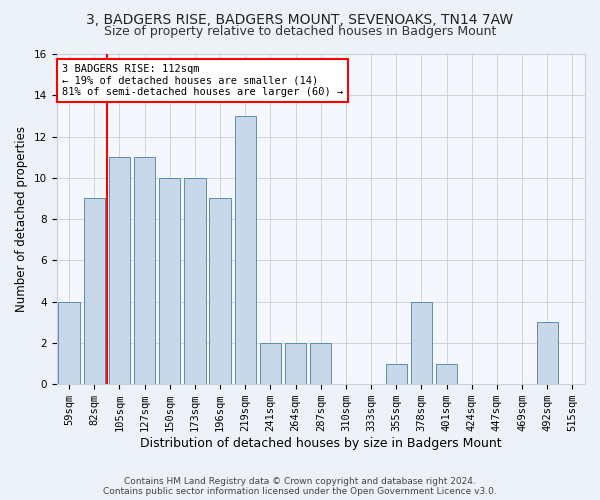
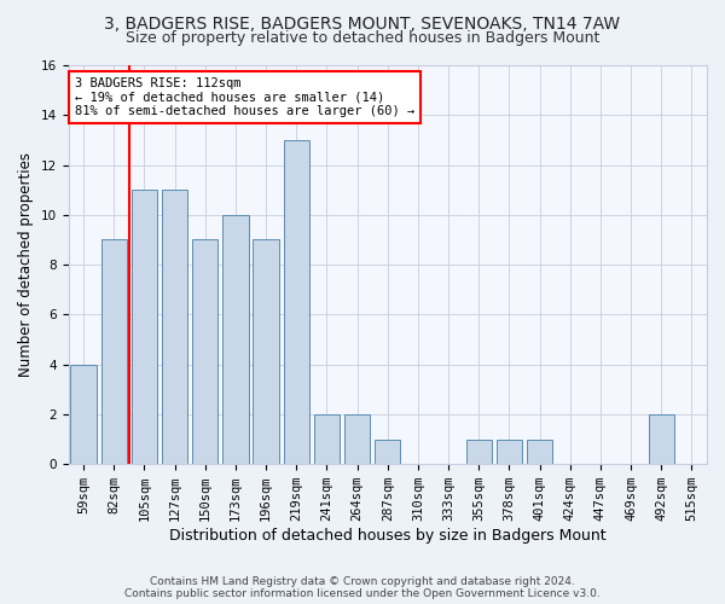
150sqm: 10 -> 9
287sqm: 2 -> 1
378sqm: 4 -> 1
492sqm: 3 -> 2
